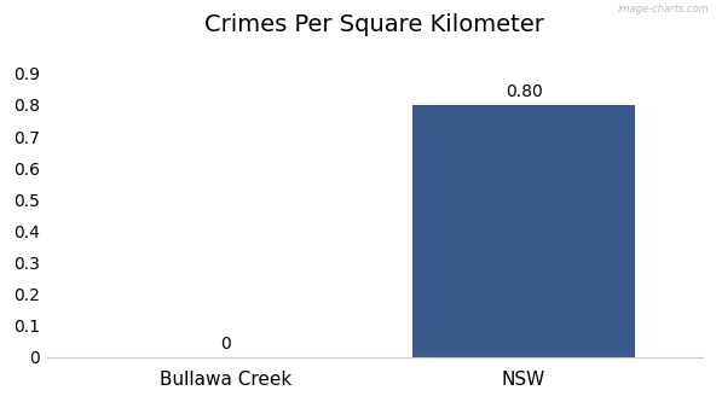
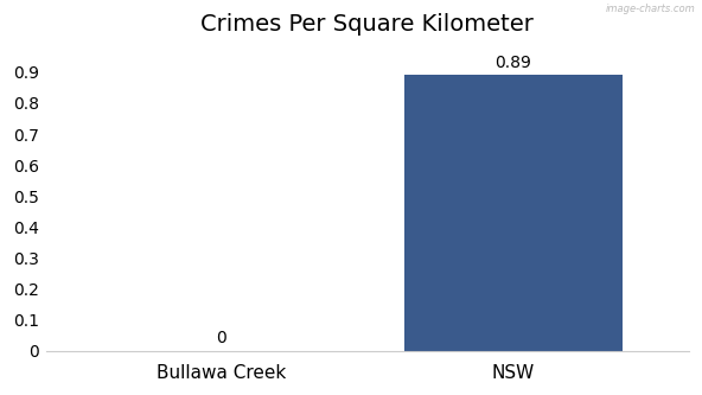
NSW: 0.80 -> 0.89
